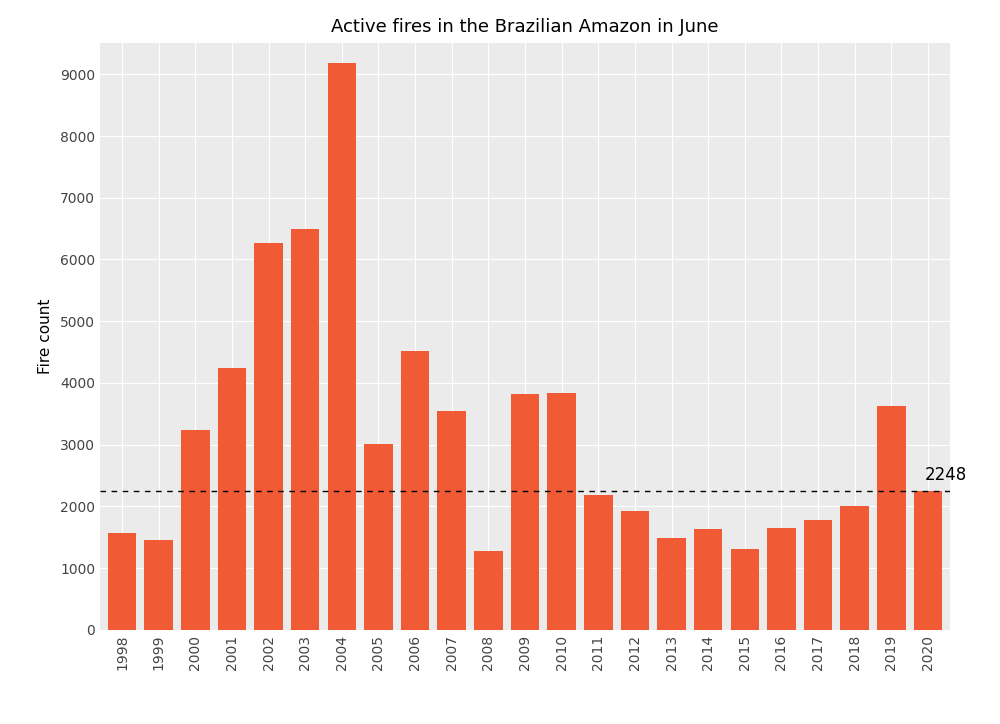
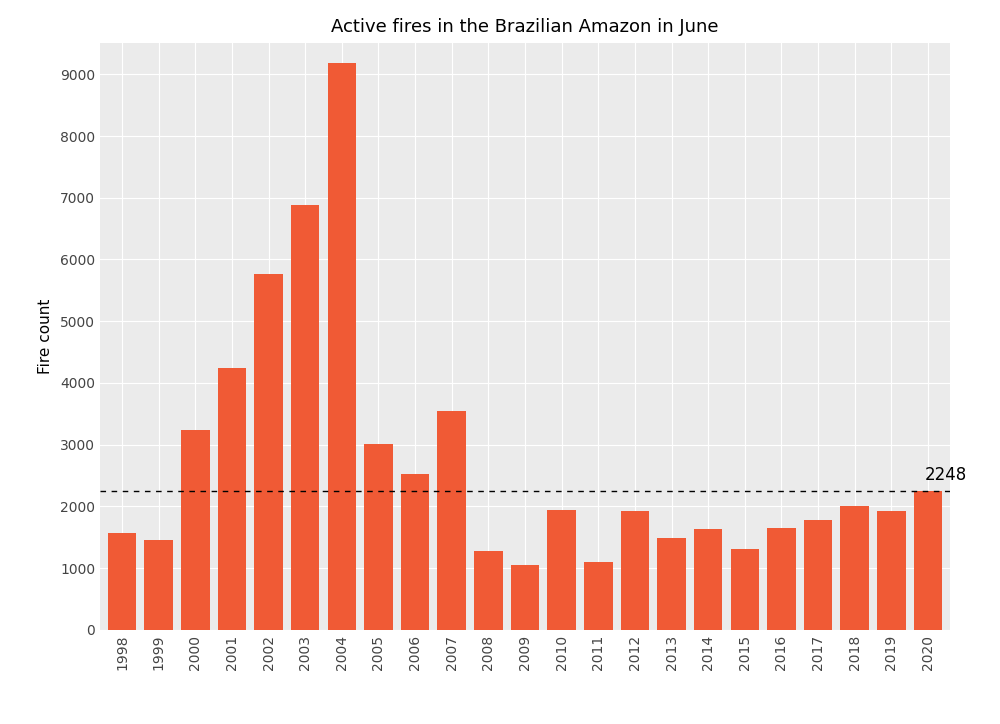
2002: 6260 -> 5770
2003: 6500 -> 6880
2006: 4520 -> 2530
2009: 3820 -> 1040
2010: 3840 -> 1940
2011: 2180 -> 1100
2019: 3620 -> 1920
